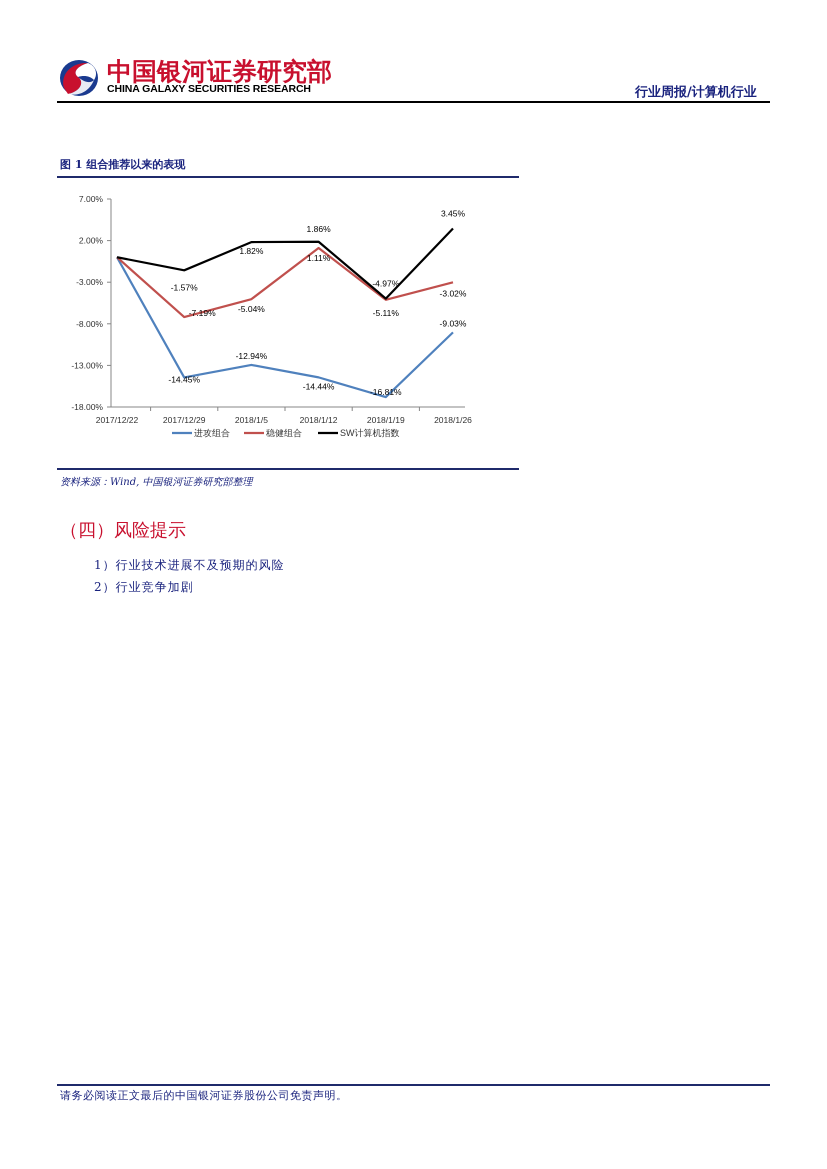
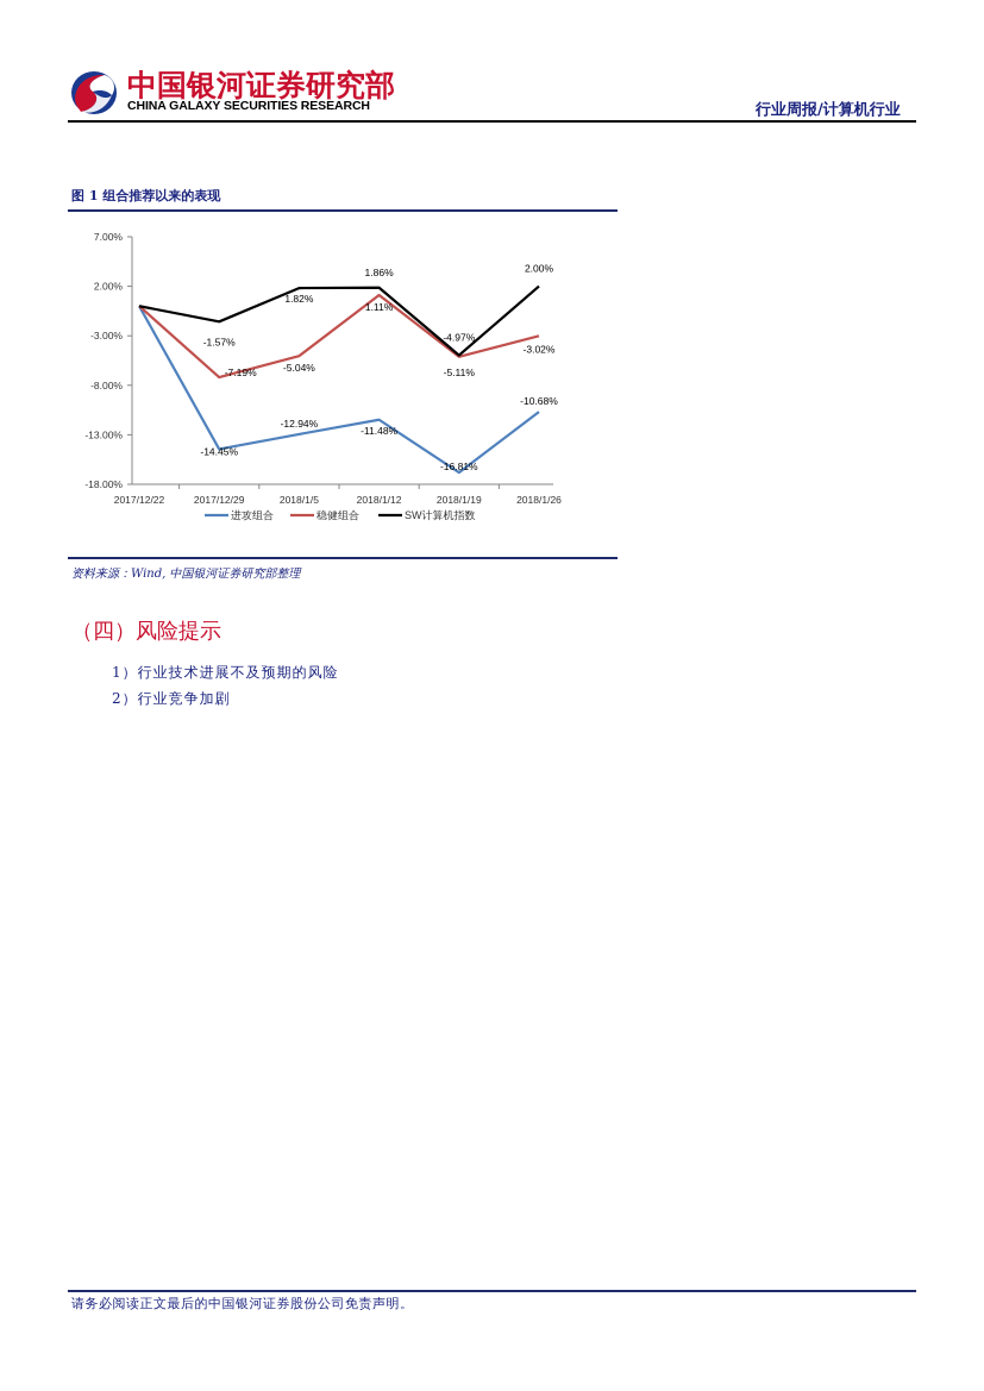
进攻组合/2018/1/12: -14.44% -> -11.48%
进攻组合/2018/1/26: -9.03% -> -10.68%
SW计算机指数/2018/1/26: 3.45% -> 2.00%
